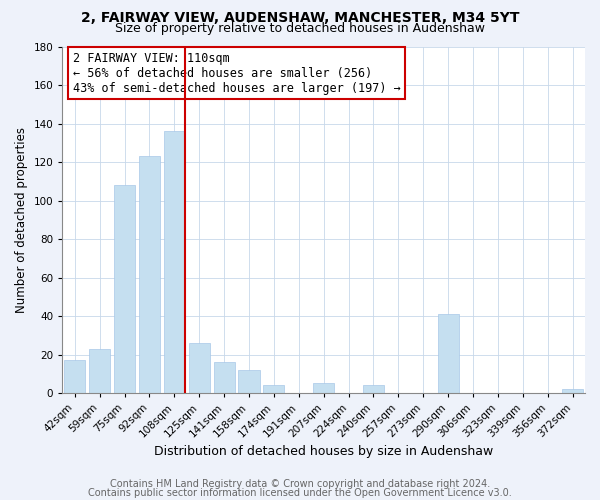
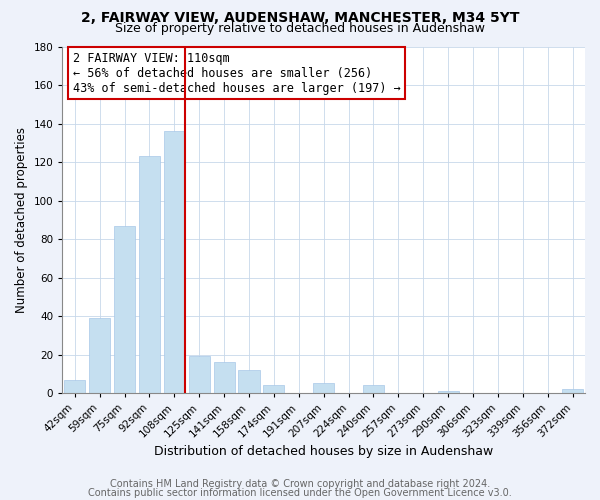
42sqm: 17 -> 7
59sqm: 23 -> 39
75sqm: 108 -> 87
125sqm: 26 -> 19
290sqm: 41 -> 1
